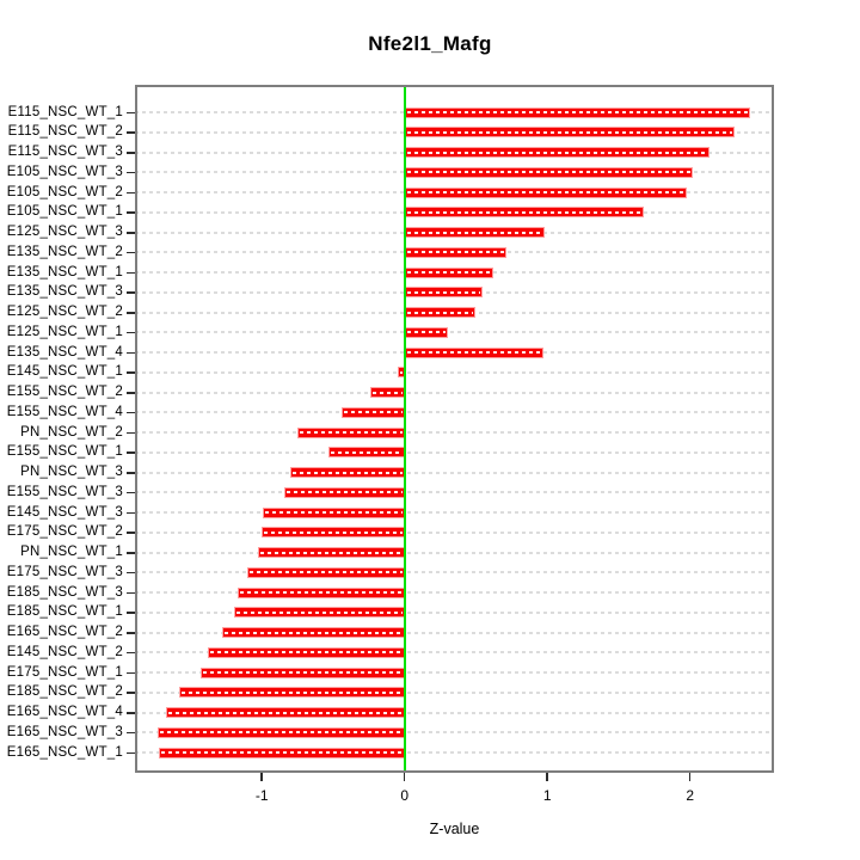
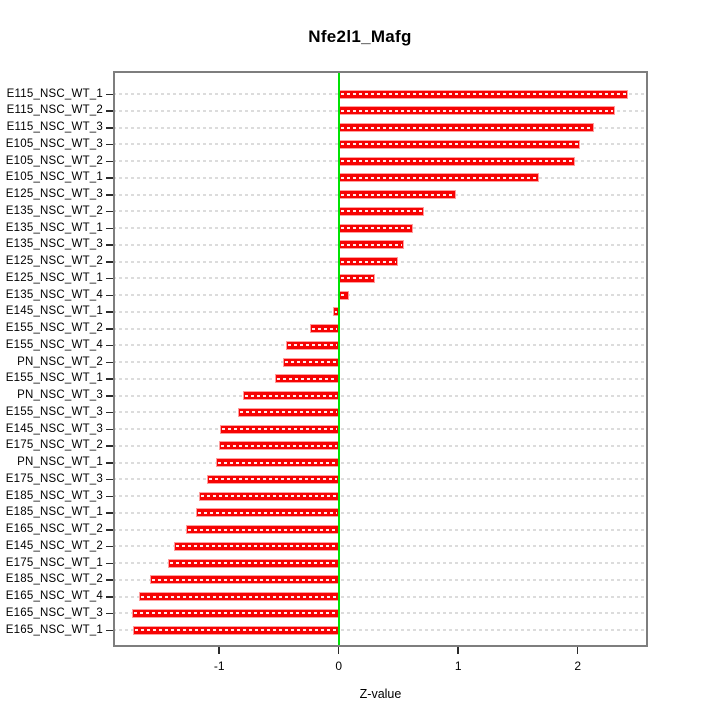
E135_NSC_WT_4: 0.97 -> 0.09
PN_NSC_WT_2: -0.75 -> -0.47
